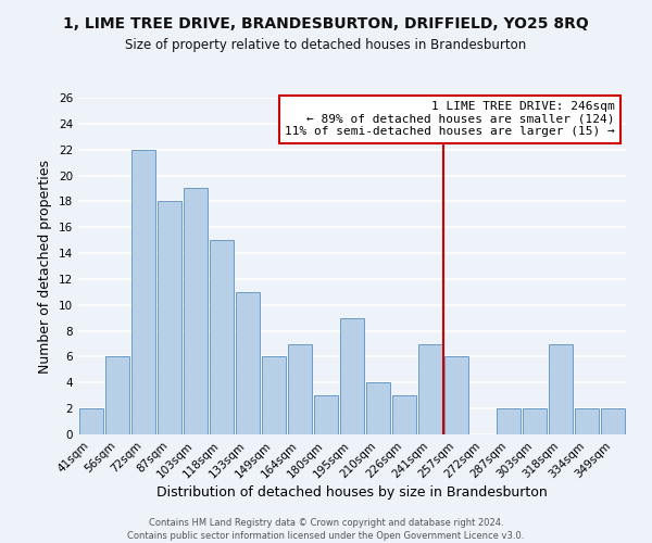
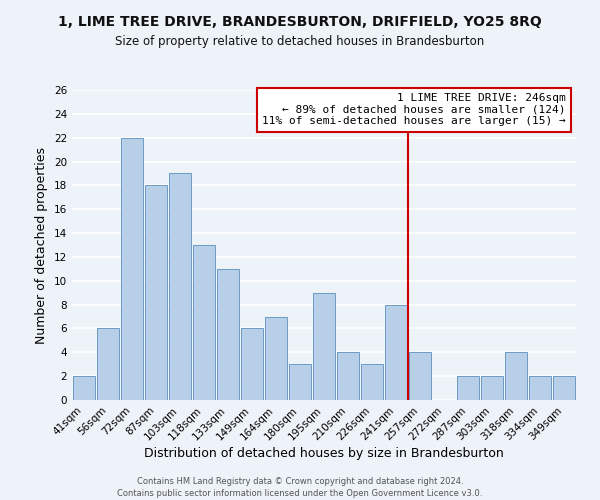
118sqm: 15 -> 13
241sqm: 7 -> 8
257sqm: 6 -> 4
318sqm: 7 -> 4
